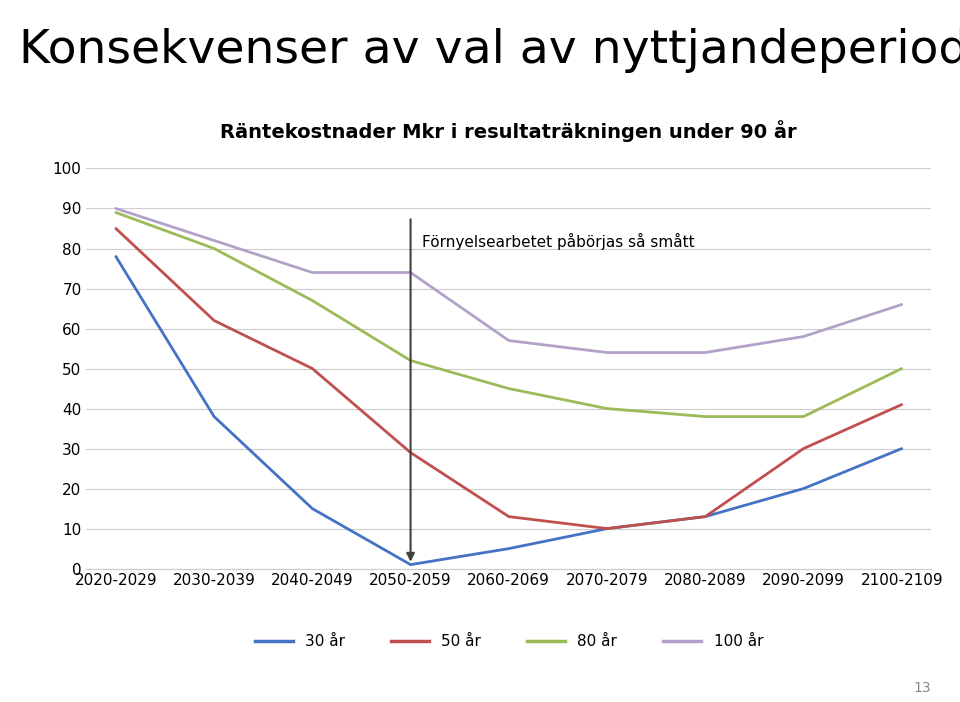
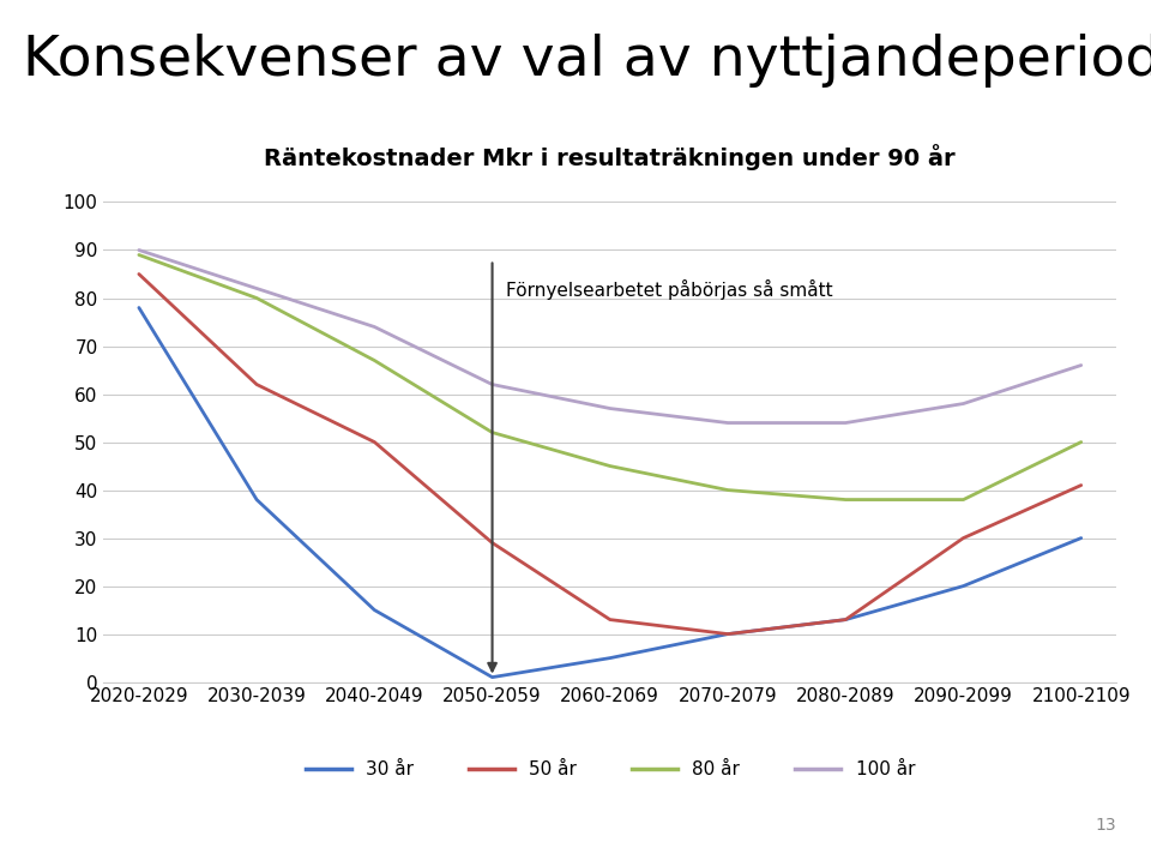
100 år/2050-2059: 74 -> 62
